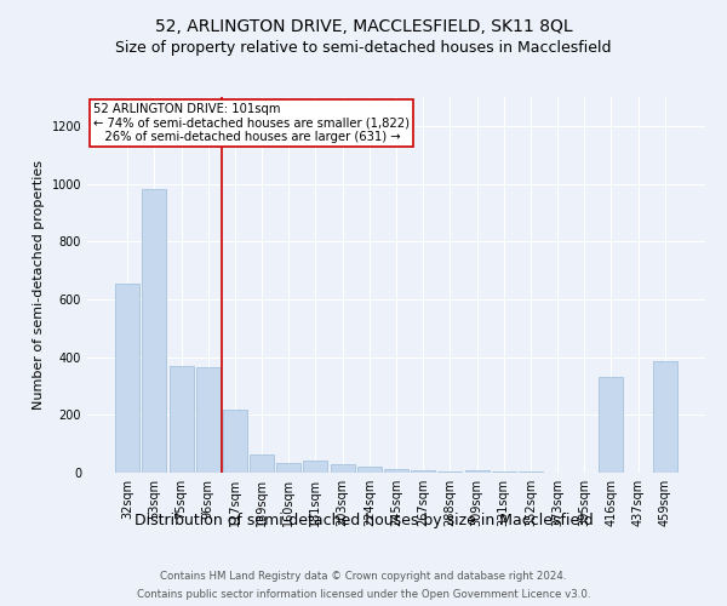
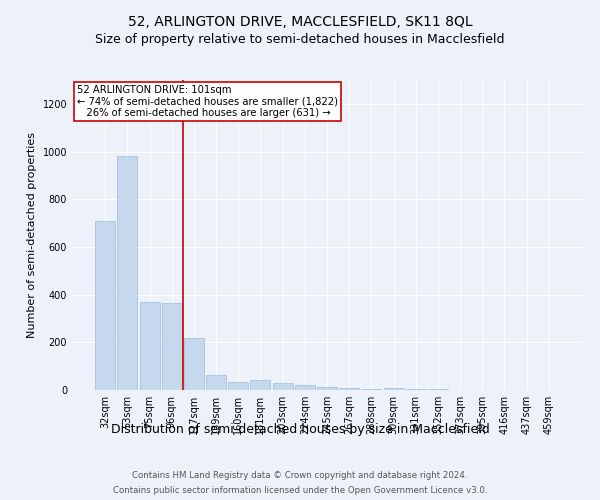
32sqm: 655 -> 710
416sqm: 330 -> 1
459sqm: 385 -> 1
